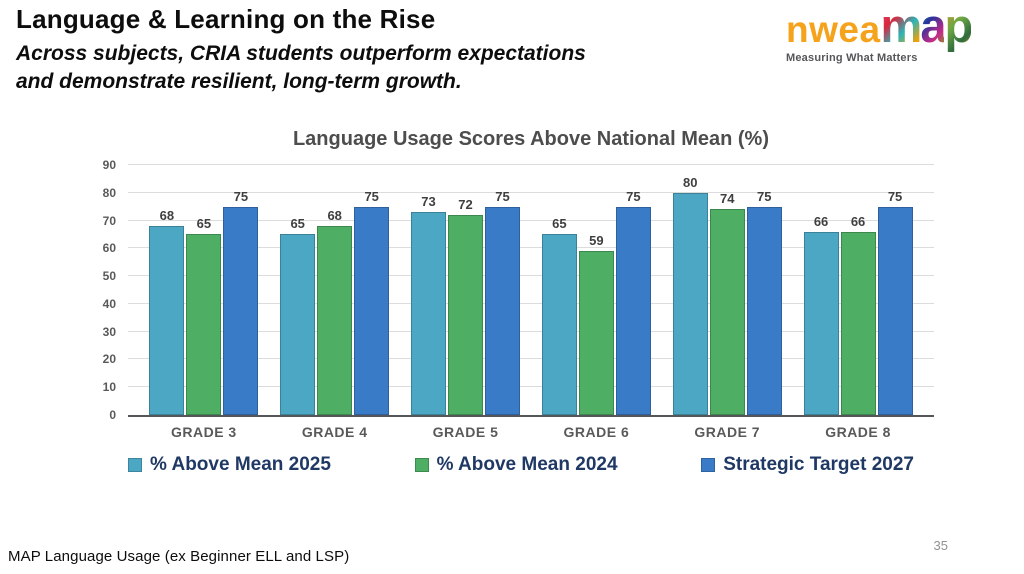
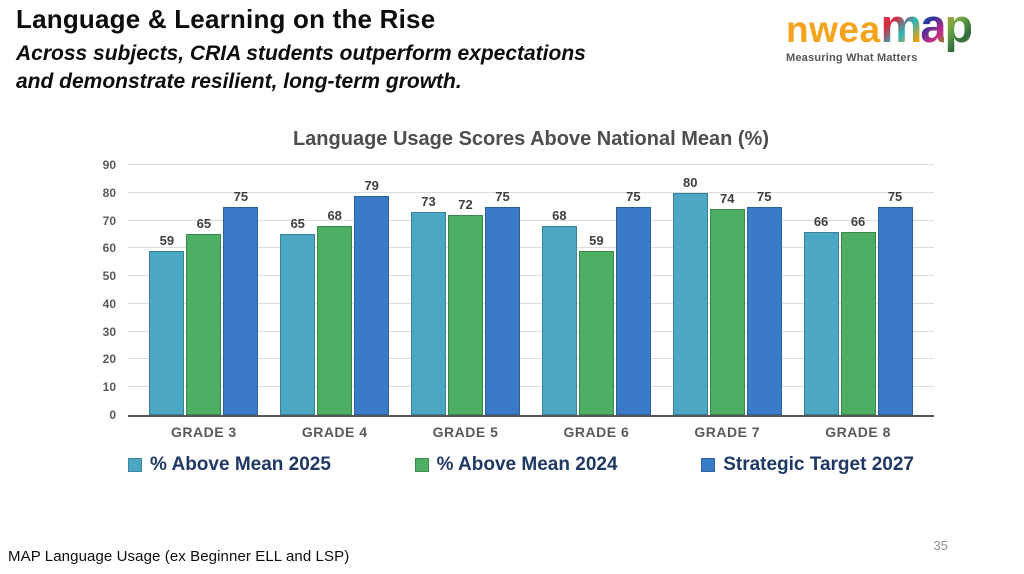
% Above Mean 2025/GRADE 3: 68 -> 59
Strategic Target 2027/GRADE 4: 75 -> 79
% Above Mean 2025/GRADE 6: 65 -> 68
